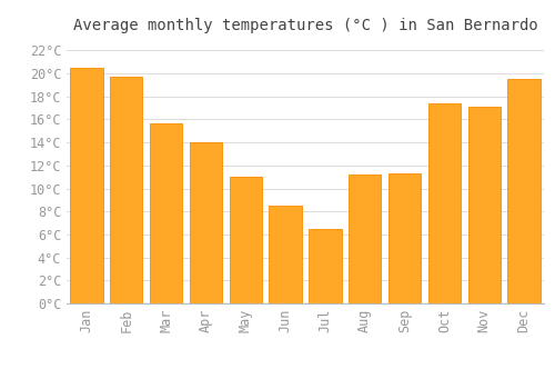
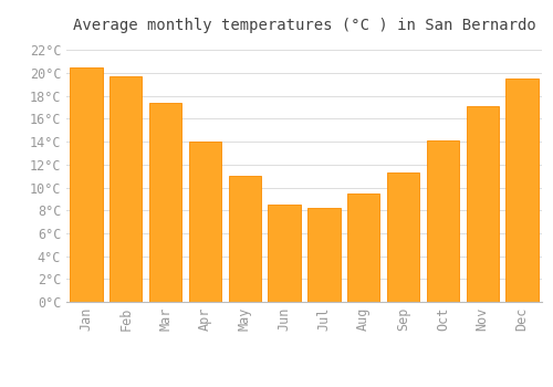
Mar: 15.7°C -> 17.4°C
Jul: 6.5°C -> 8.2°C
Aug: 11.2°C -> 9.5°C
Oct: 17.4°C -> 14.1°C
